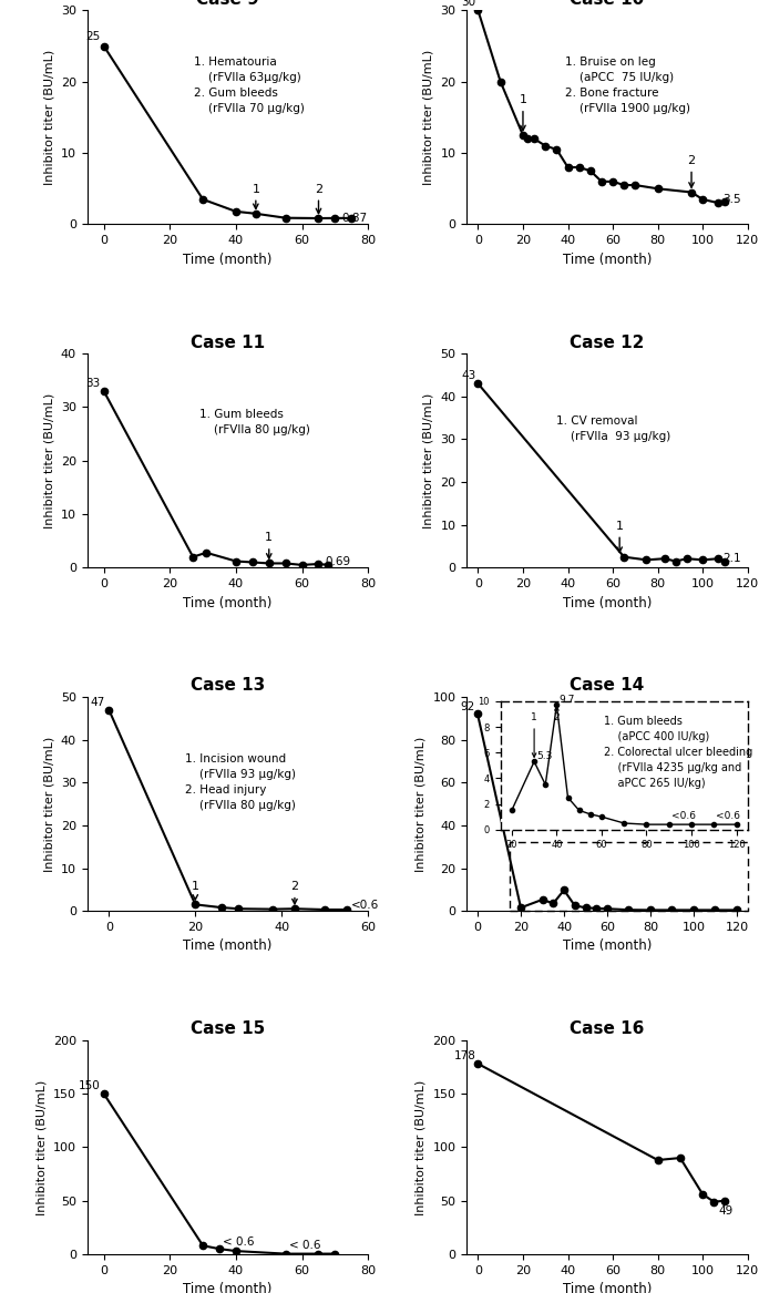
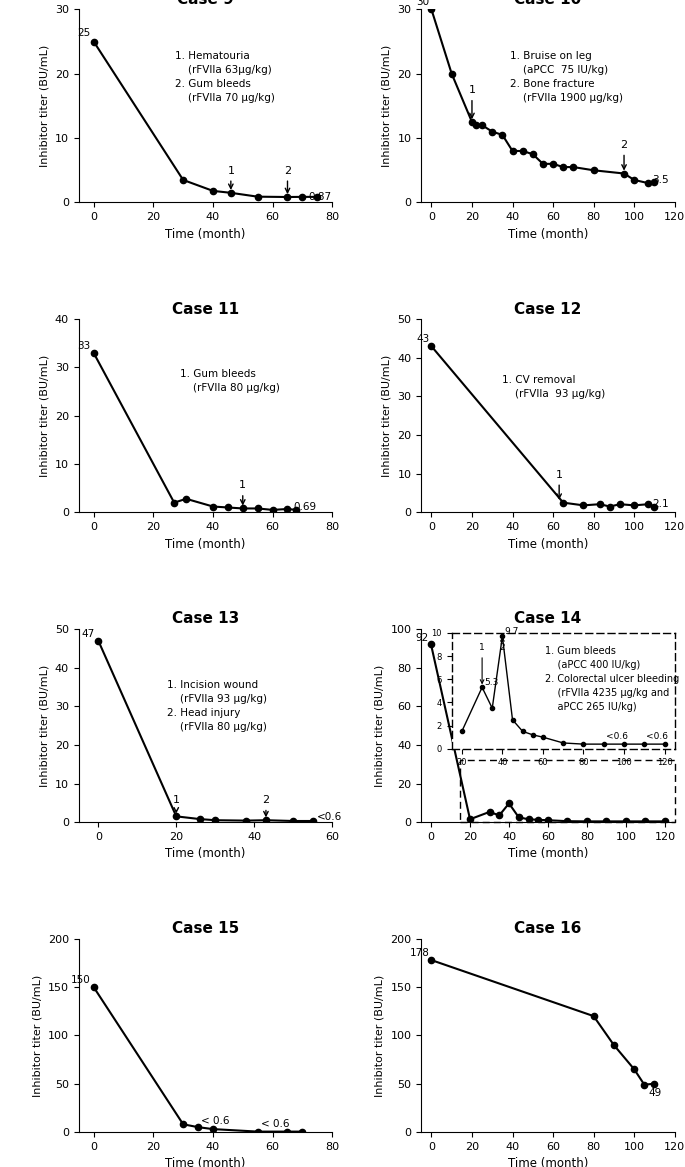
Case 16/80: 88 -> 120
Case 16/100: 56 -> 65
